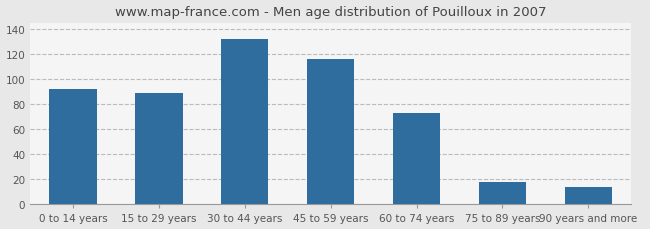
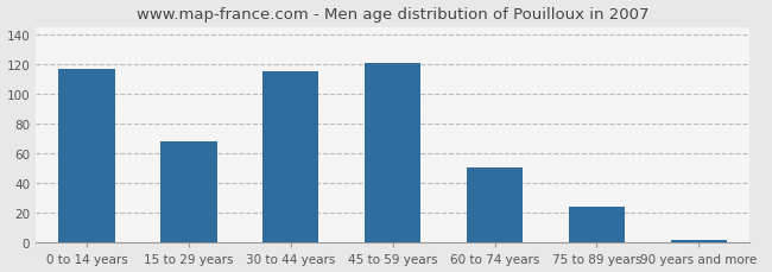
0 to 14 years: 92 -> 117
15 to 29 years: 89 -> 68
30 to 44 years: 132 -> 115
45 to 59 years: 116 -> 121
60 to 74 years: 73 -> 51
75 to 89 years: 18 -> 24
90 years and more: 14 -> 2
